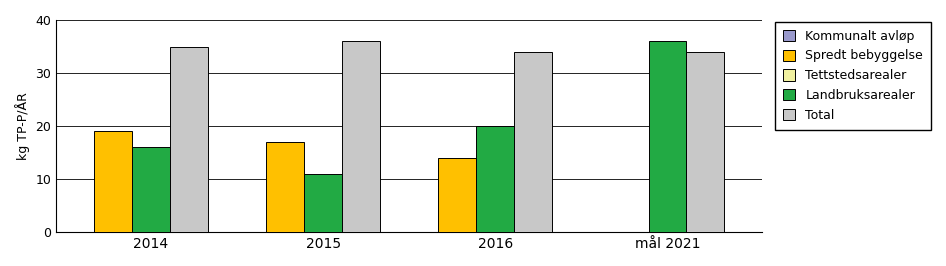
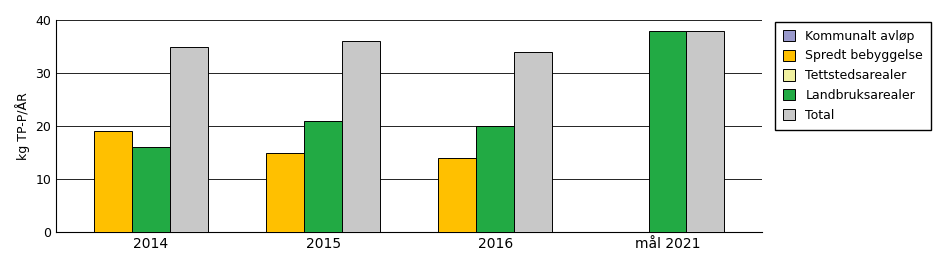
Spredt bebyggelse/2015: 17 -> 15
Landbruksarealer/2015: 11 -> 21
Landbruksarealer/mål 2021: 36 -> 38
Total/mål 2021: 34 -> 38
